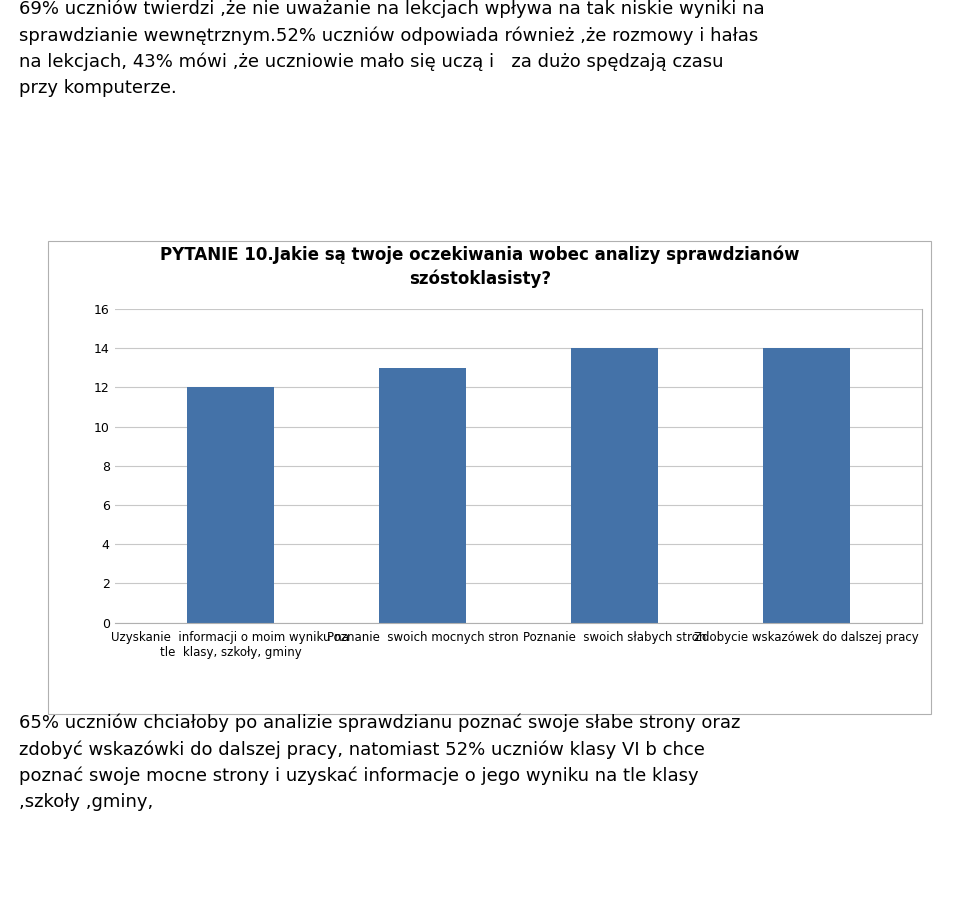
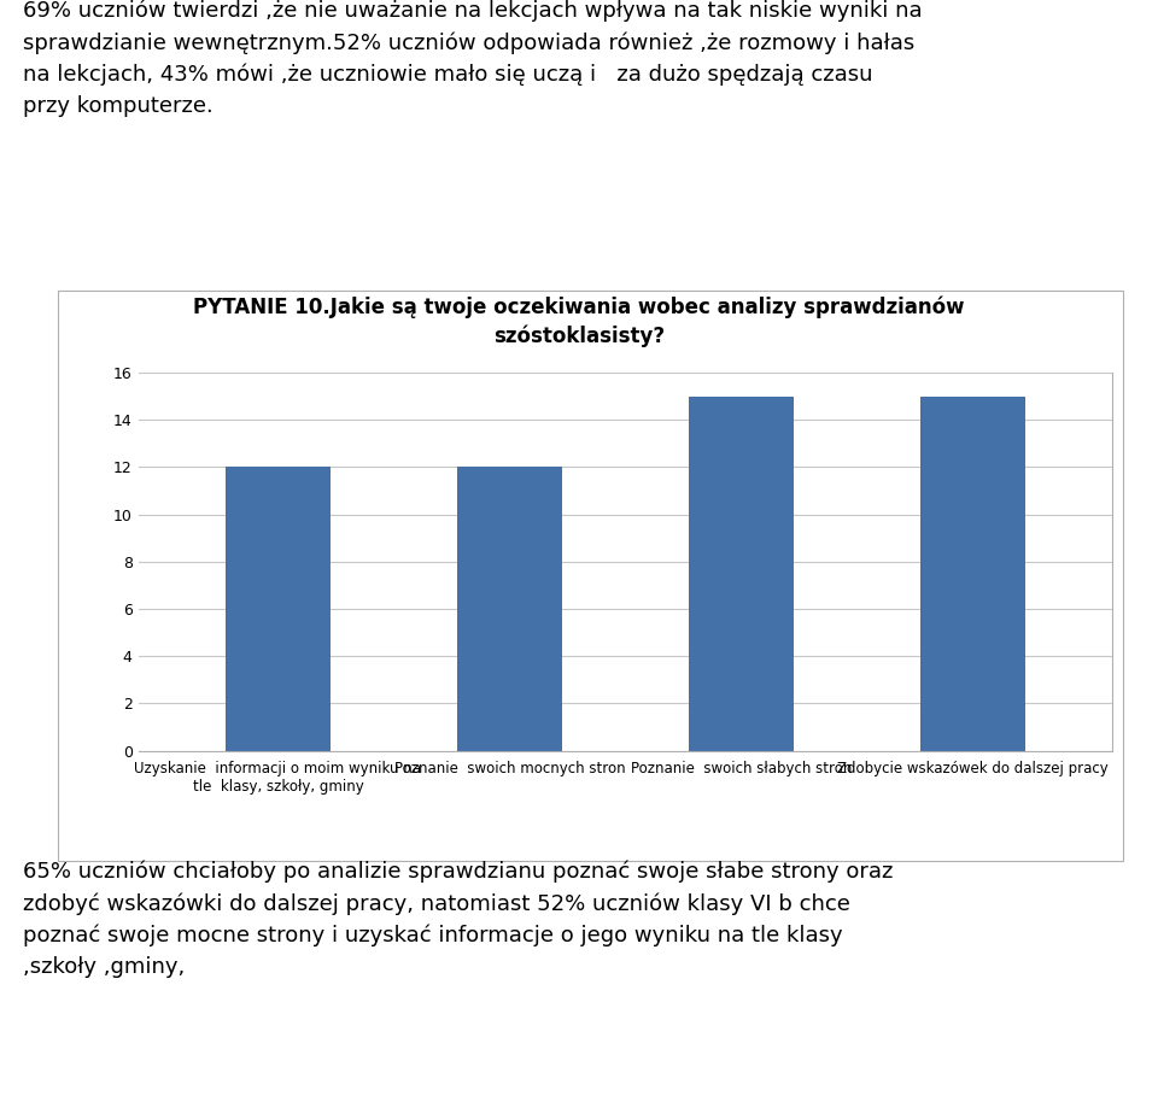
Poznanie swoich mocnych stron: 13 -> 12
Poznanie swoich słabych stron: 14 -> 15
Zdobycie wskazówek do dalszej pracy: 14 -> 15
